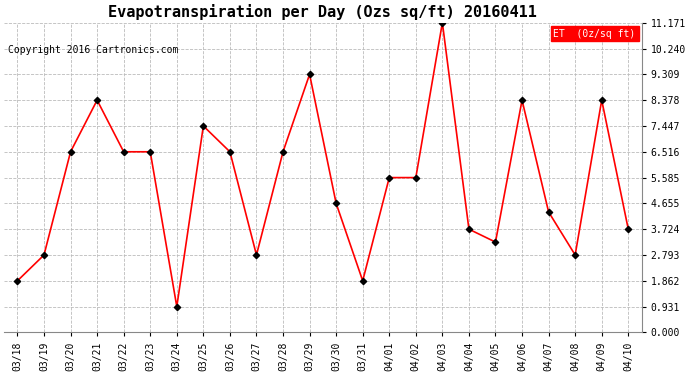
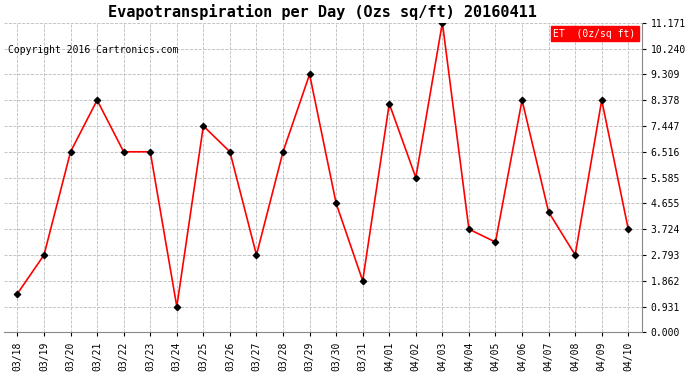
03/18: 1.86 -> 1.40
04/01: 5.58 -> 8.25
